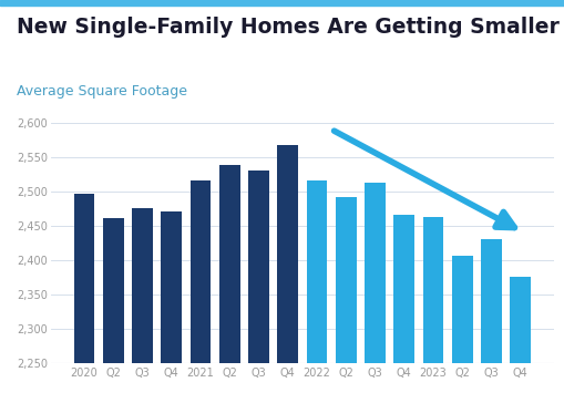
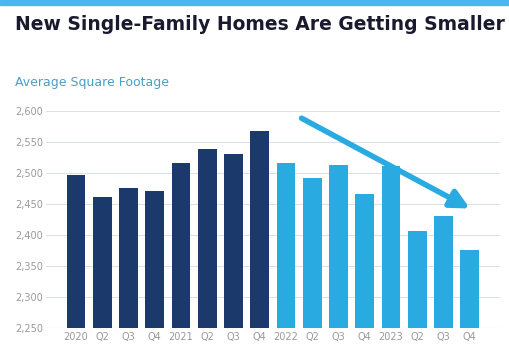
2023: 2,463 -> 2,510
